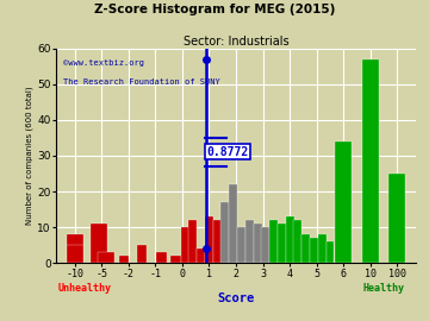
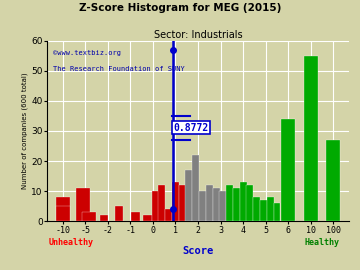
10: 57 -> 55
100: 25 -> 27
